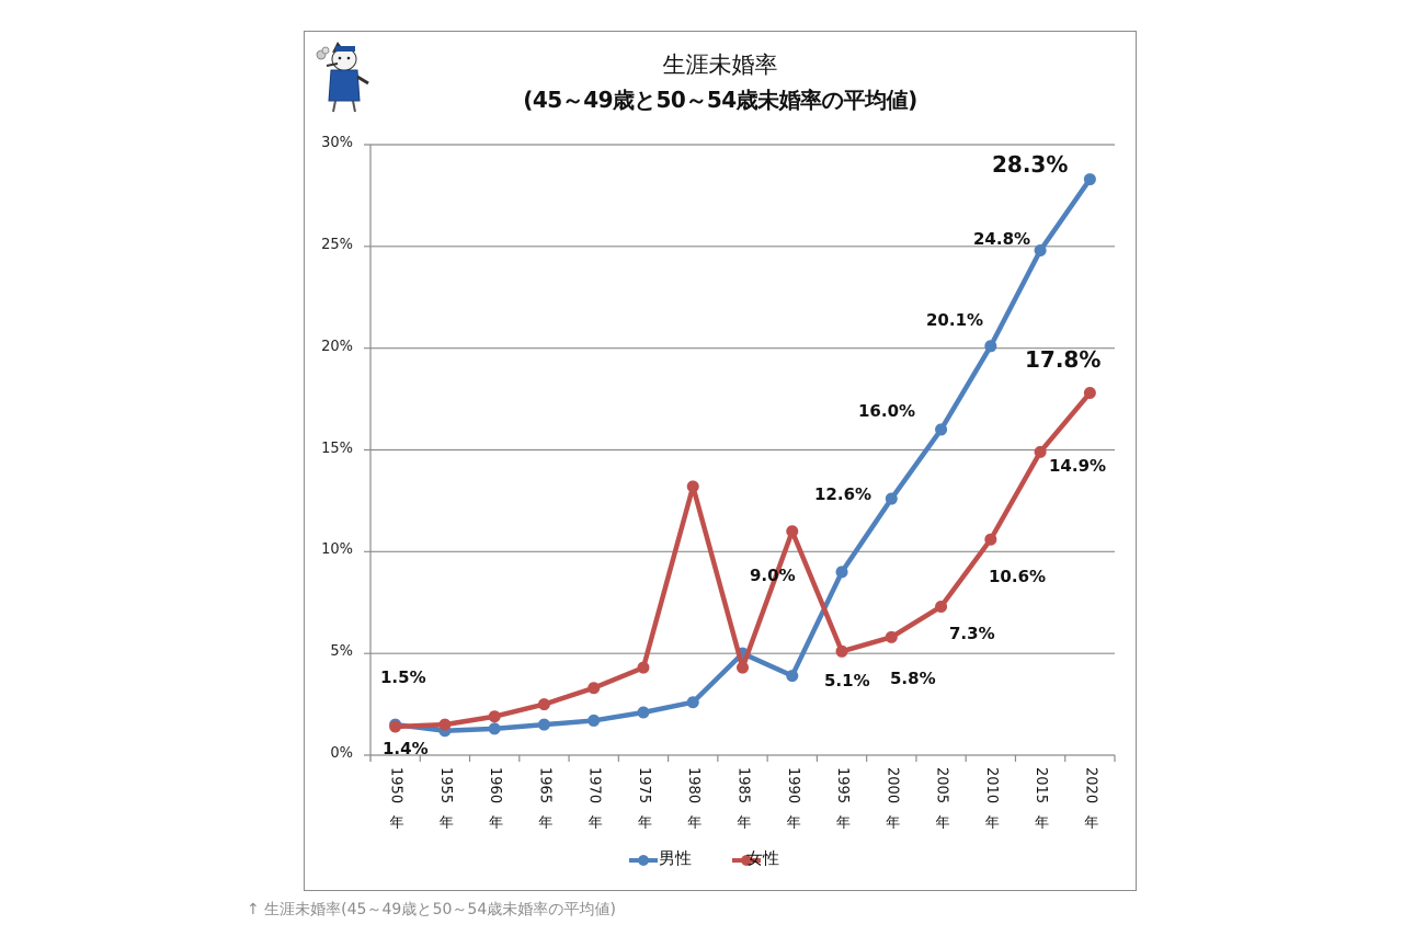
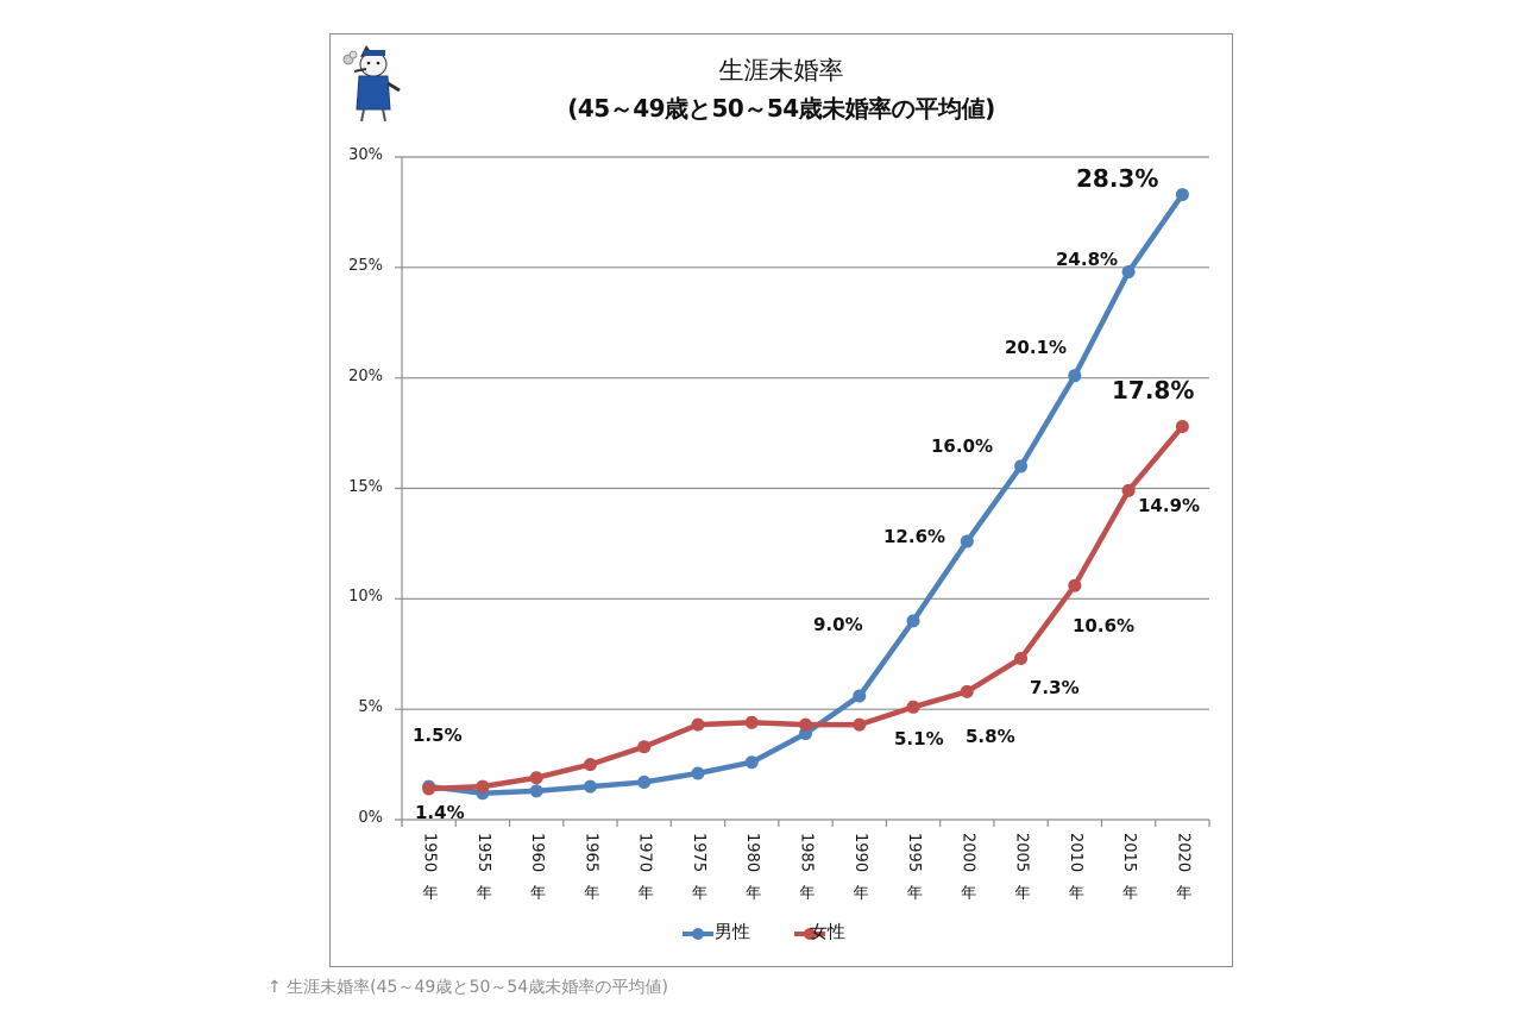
女性/1980年: 13.2% -> 4.4%
男性/1985年: 5.0% -> 3.9%
男性/1990年: 3.9% -> 5.6%
女性/1990年: 11.0% -> 4.3%
